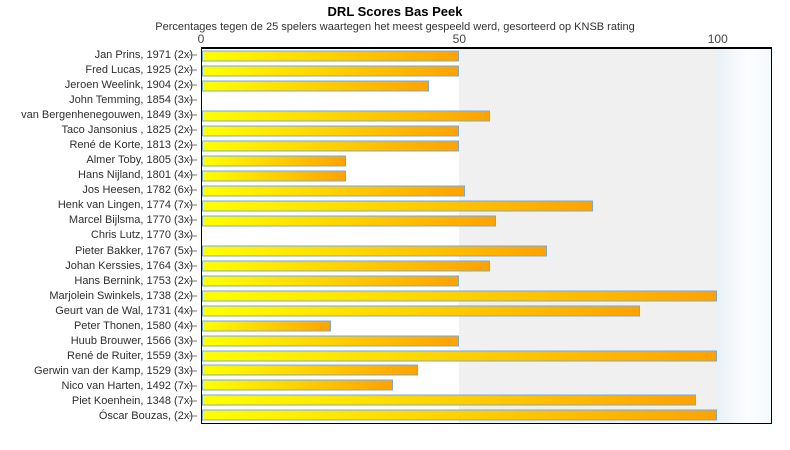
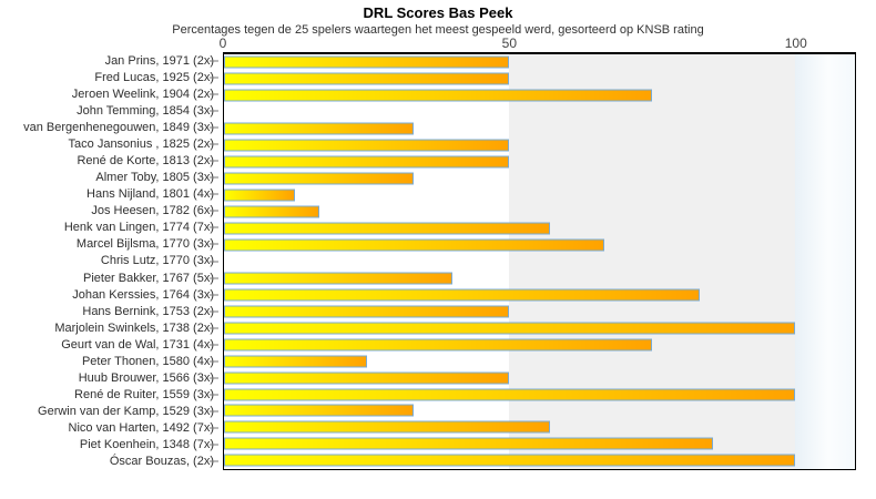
Jeroen Weelink, 1904 (2x): 44 -> 75
van Bergenhenegouwen, 1849 (3x): 56 -> 33
Almer Toby, 1805 (3x): 28 -> 33
Hans Nijland, 1801 (4x): 28 -> 12
Jos Heesen, 1782 (6x): 51 -> 17
Henk van Lingen, 1774 (7x): 76 -> 57
Marcel Bijlsma, 1770 (3x): 57 -> 67
Pieter Bakker, 1767 (5x): 67 -> 40
Johan Kerssies, 1764 (3x): 56 -> 83
Geurt van de Wal, 1731 (4x): 85 -> 75
Gerwin van der Kamp, 1529 (3x): 42 -> 33
Nico van Harten, 1492 (7x): 37 -> 57
Piet Koenhein, 1348 (7x): 96 -> 86
